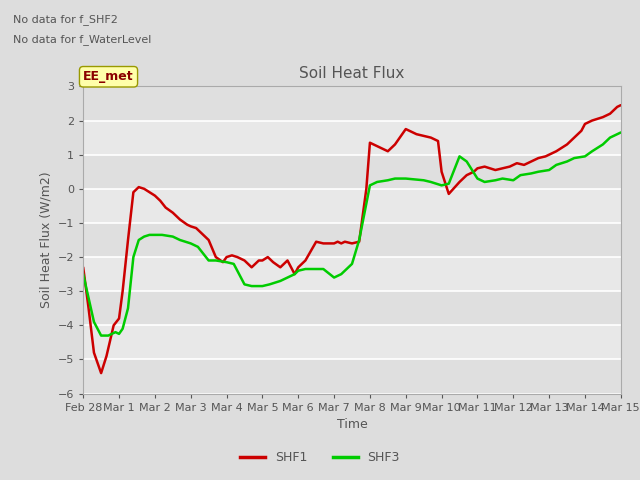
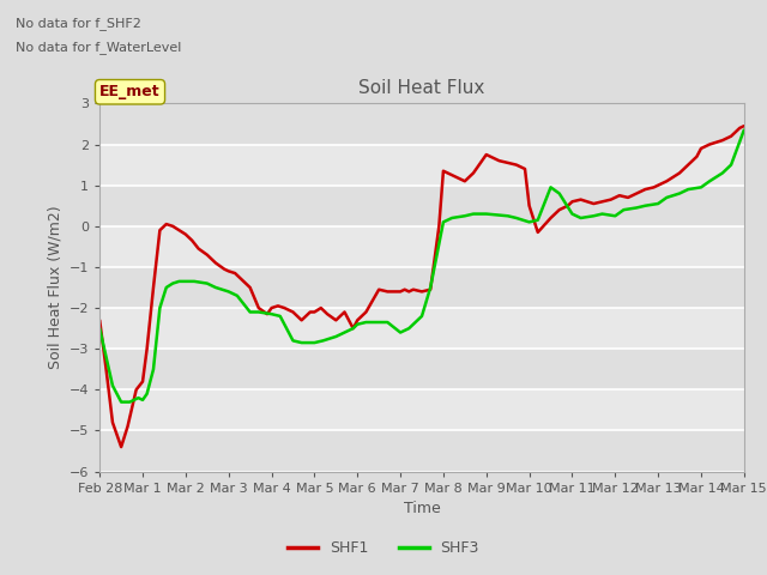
SHF3/Mar 15: 1.65 -> 2.35
